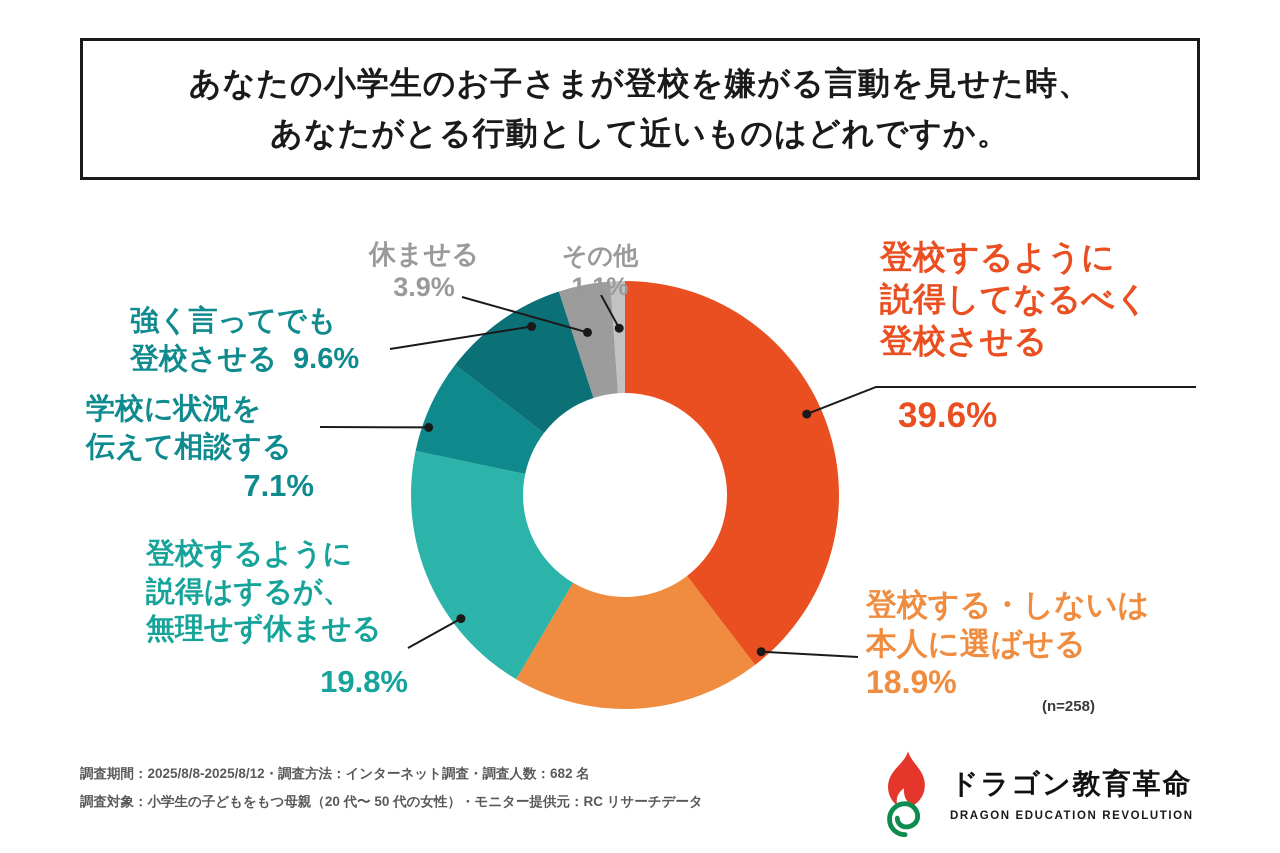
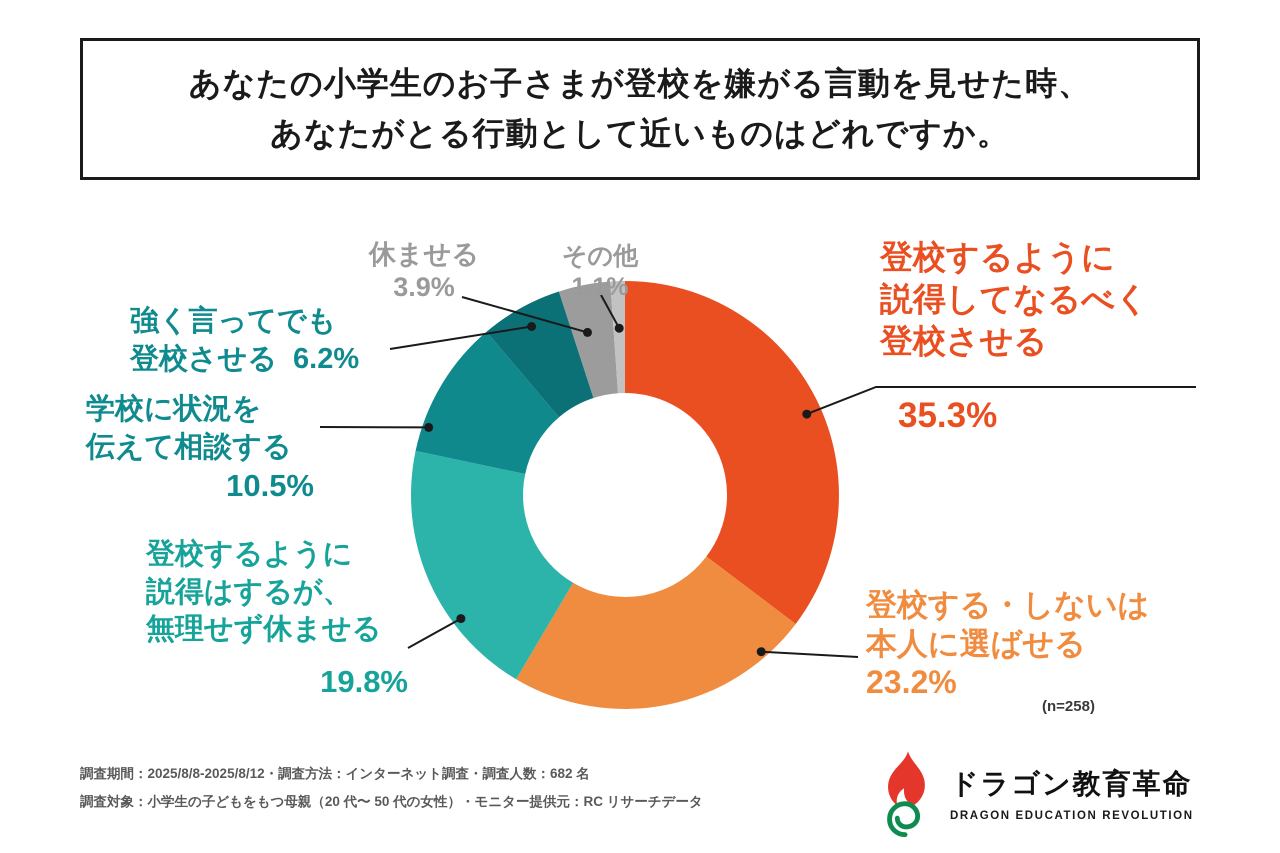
登校するように説得してなるべく登校させる: 39.6% -> 35.3%
登校する・しないは本人に選ばせる: 18.9% -> 23.2%
学校に状況を伝えて相談する: 7.1% -> 10.5%
強く言ってでも登校させる: 9.6% -> 6.2%
